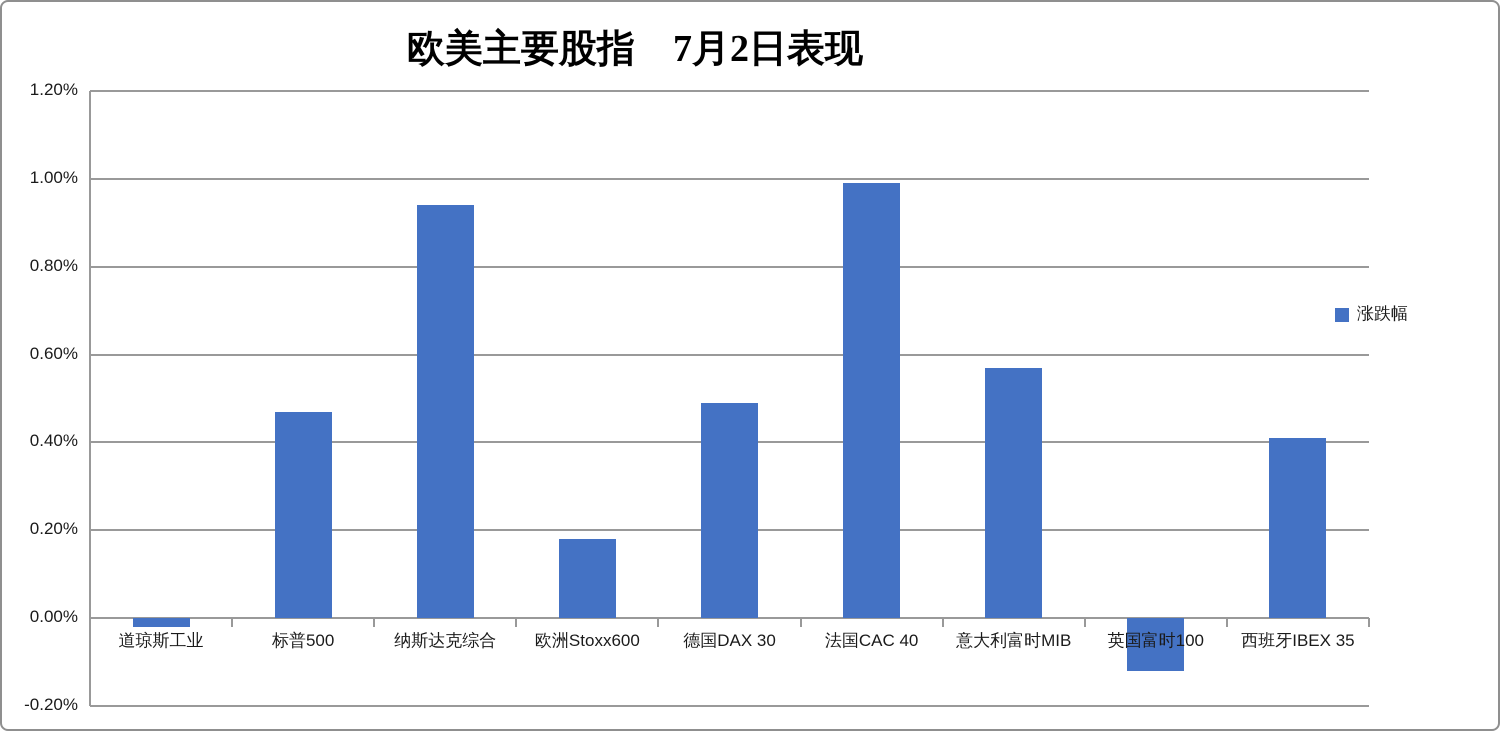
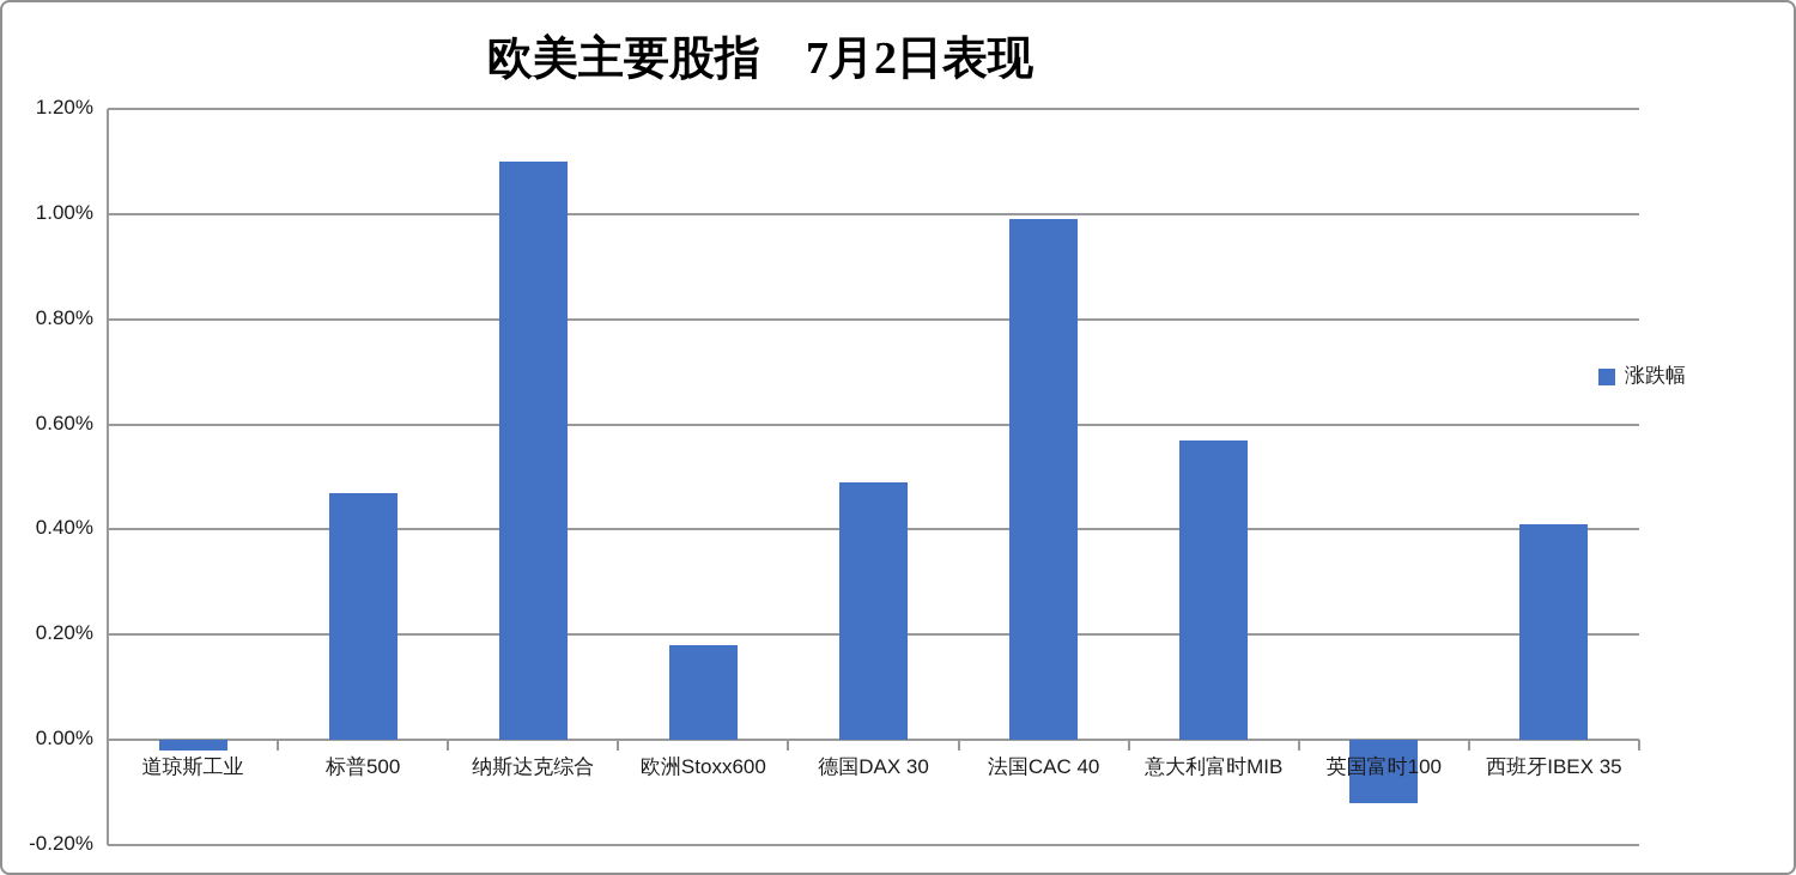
纳斯达克综合: 0.94% -> 1.10%
